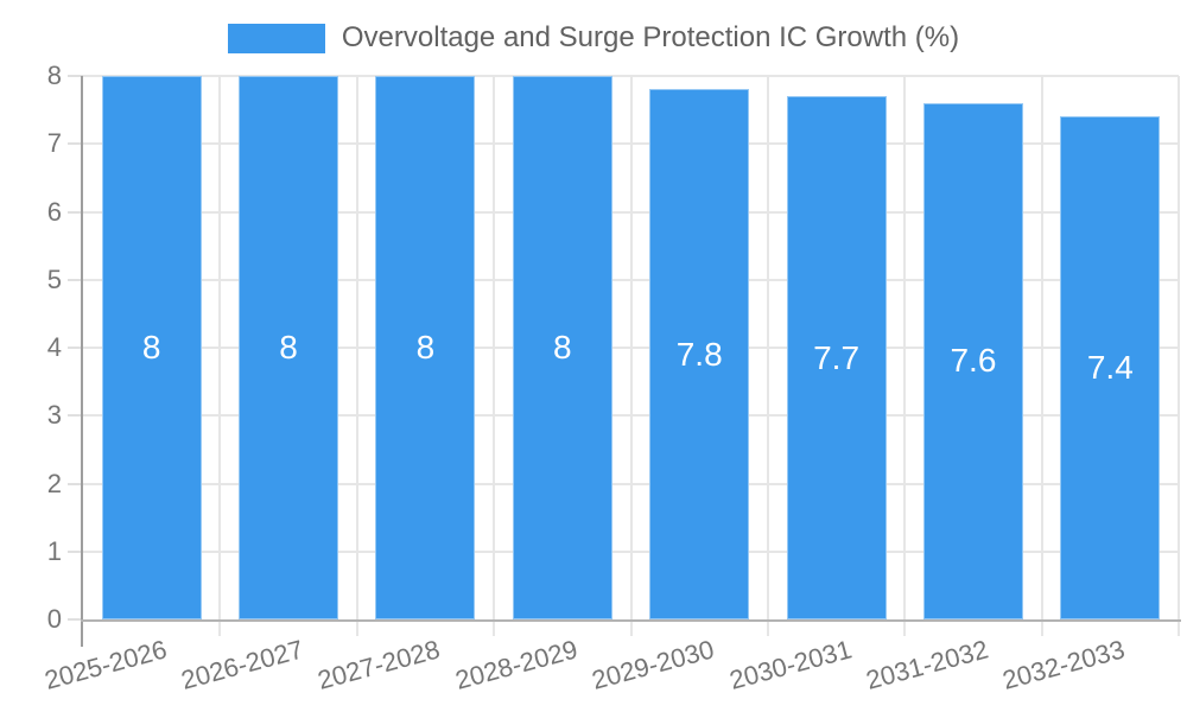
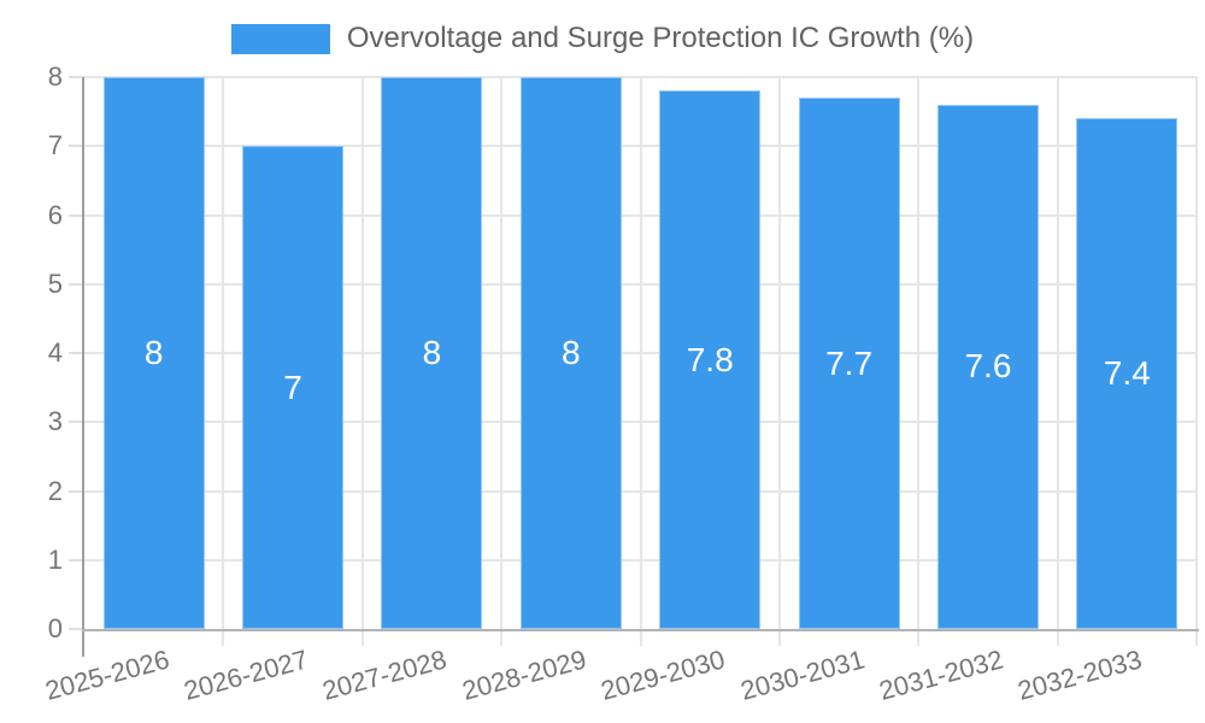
2026-2027: 8 -> 7
